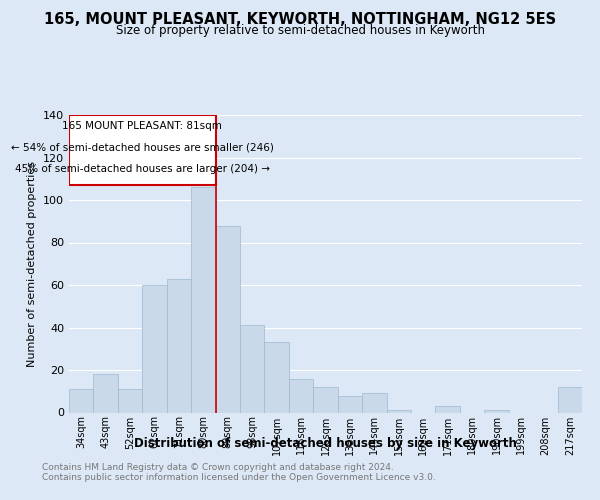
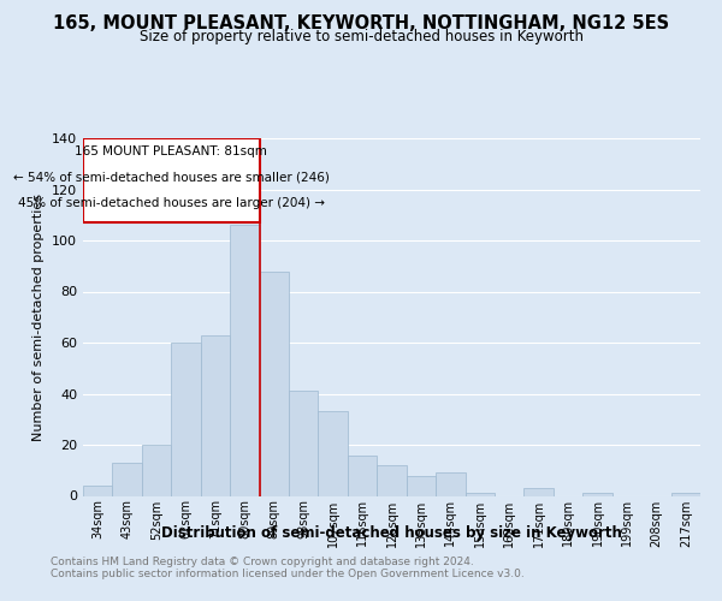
34sqm: 11 -> 4
43sqm: 18 -> 13
52sqm: 11 -> 20
217sqm: 12 -> 1
